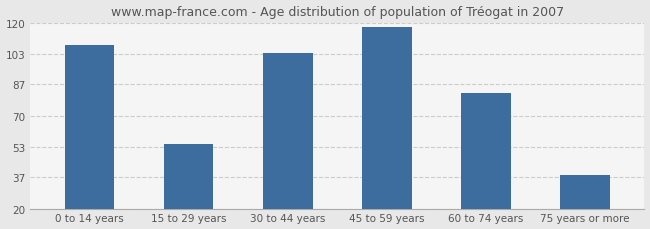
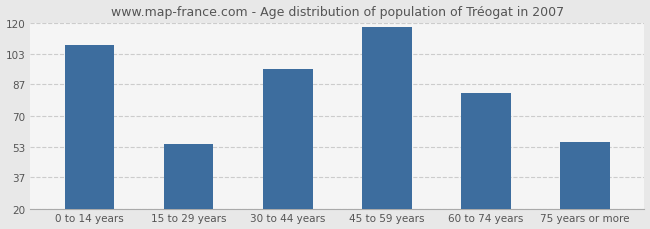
30 to 44 years: 104 -> 95
75 years or more: 38 -> 56
